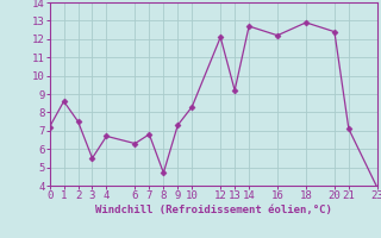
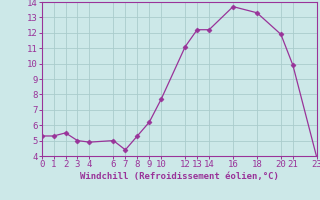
0: 7.2 -> 5.3
1: 8.6 -> 5.3
2: 7.5 -> 5.5
3: 5.5 -> 5.0
4: 6.7 -> 4.9
6: 6.3 -> 5.0
7: 6.8 -> 4.4
8: 4.7 -> 5.3
9: 7.3 -> 6.2
10: 8.3 -> 7.7
12: 12.1 -> 11.1
13: 9.2 -> 12.2
14: 12.7 -> 12.2
16: 12.2 -> 13.7
18: 12.9 -> 13.3
20: 12.4 -> 11.9
21: 7.1 -> 9.9
